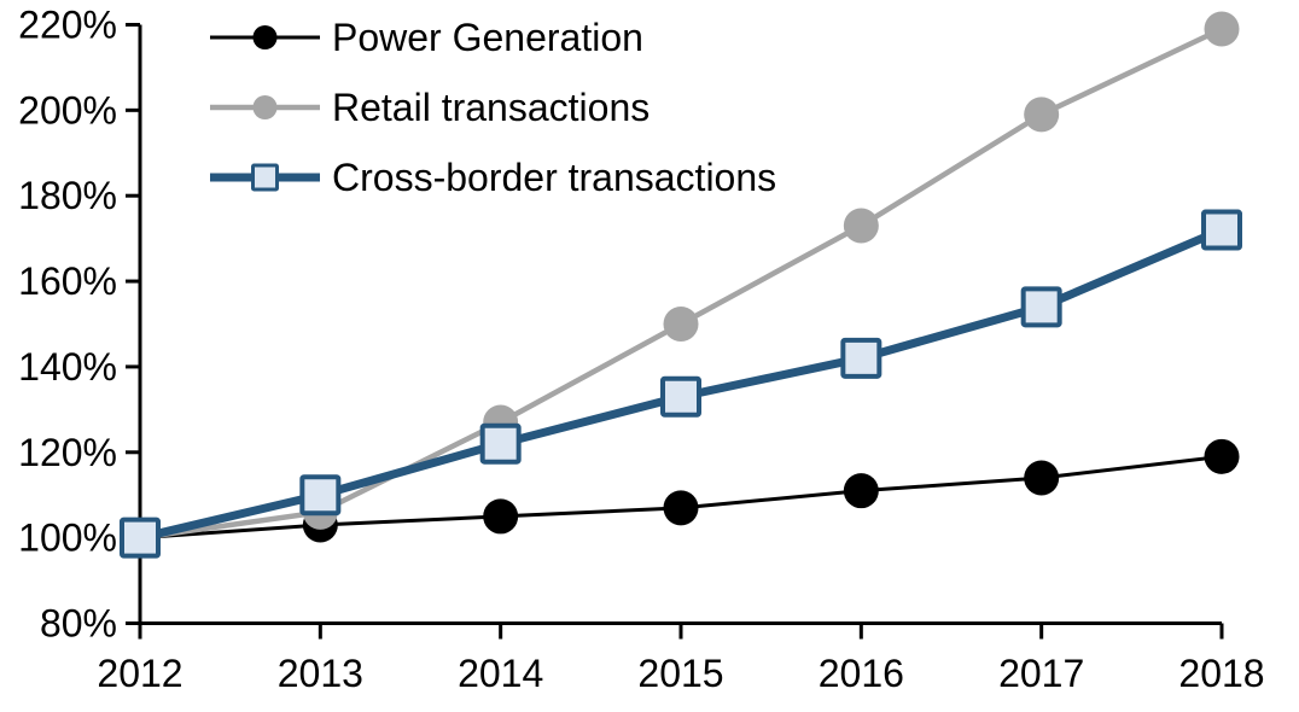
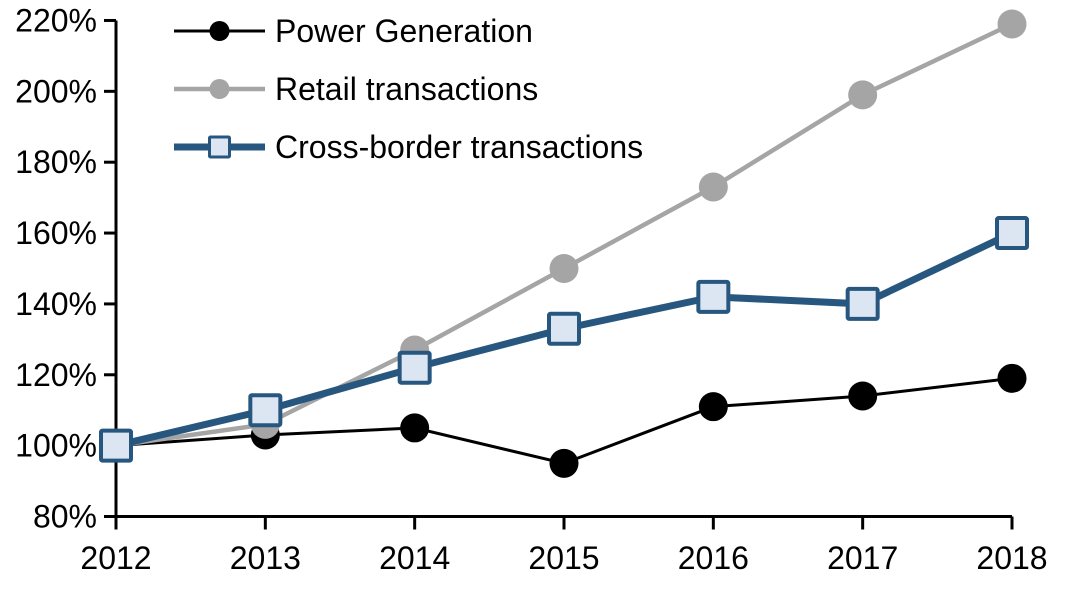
Power Generation/2015: 107% -> 95%
Cross-border transactions/2017: 154% -> 140%
Cross-border transactions/2018: 172% -> 160%
